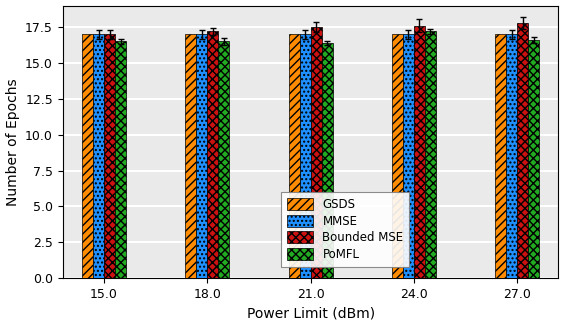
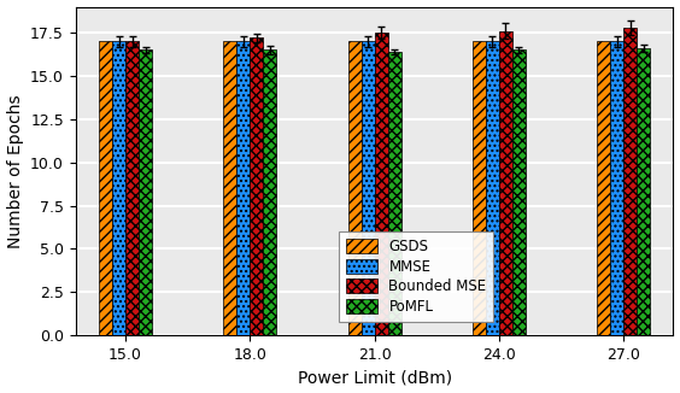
PoMFL/24.0: 17.2 -> 16.5
